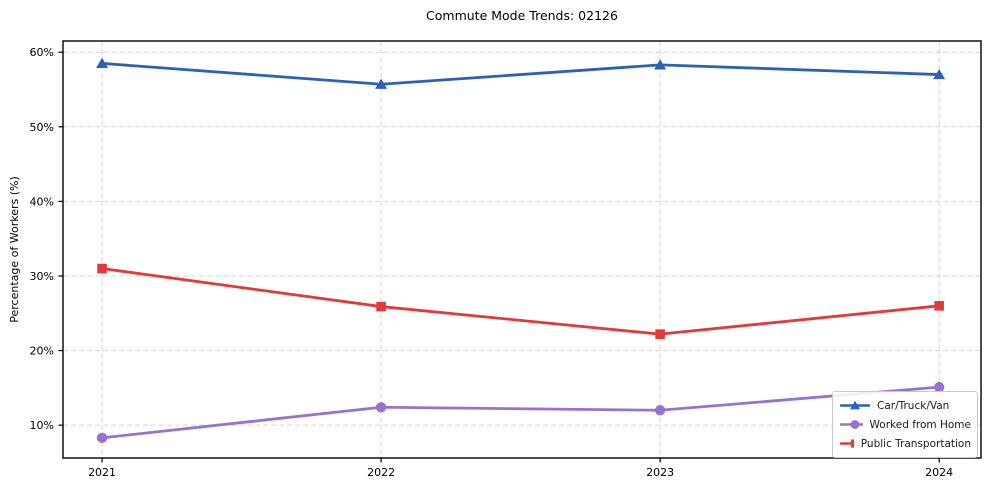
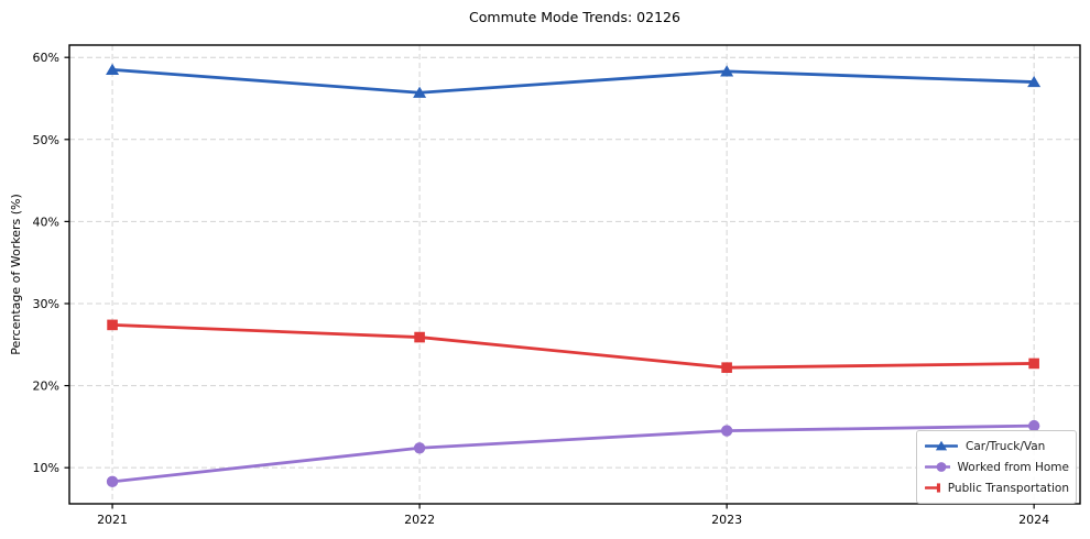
Public Transportation/2021: 31% -> 27%
Worked from Home/2023: 12% -> 14%
Public Transportation/2024: 26% -> 23%
